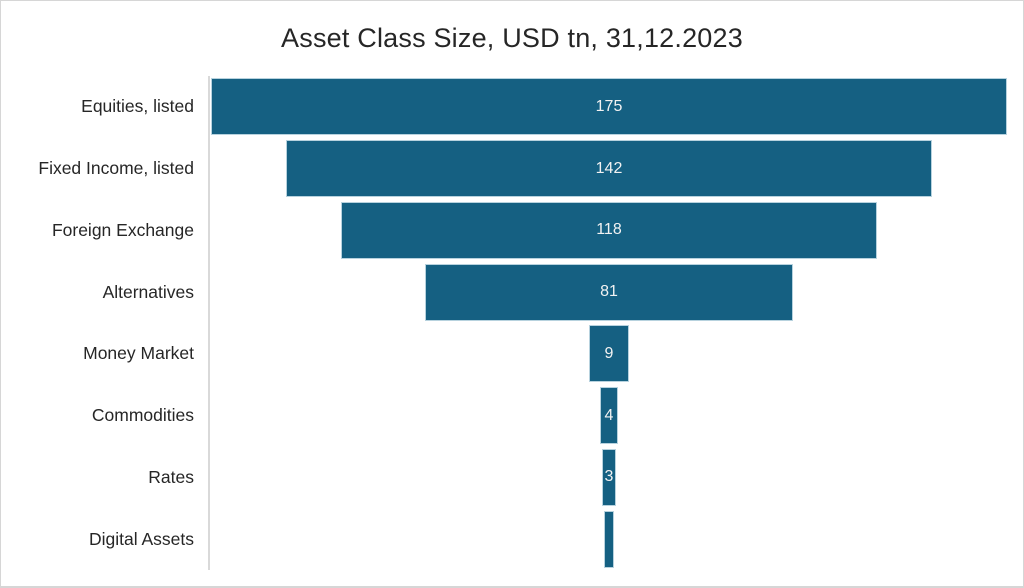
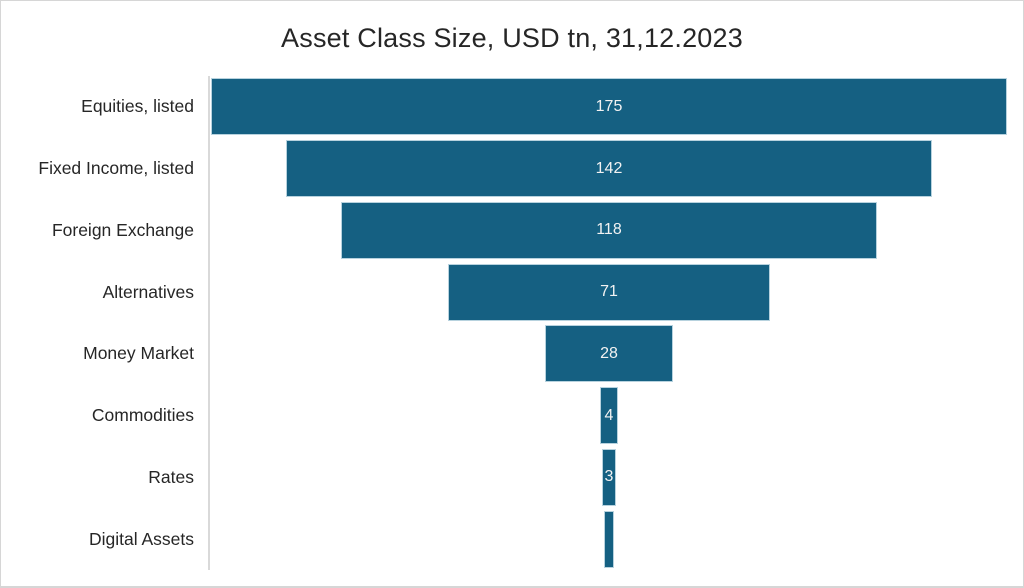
Alternatives: 81 -> 71
Money Market: 9 -> 28
